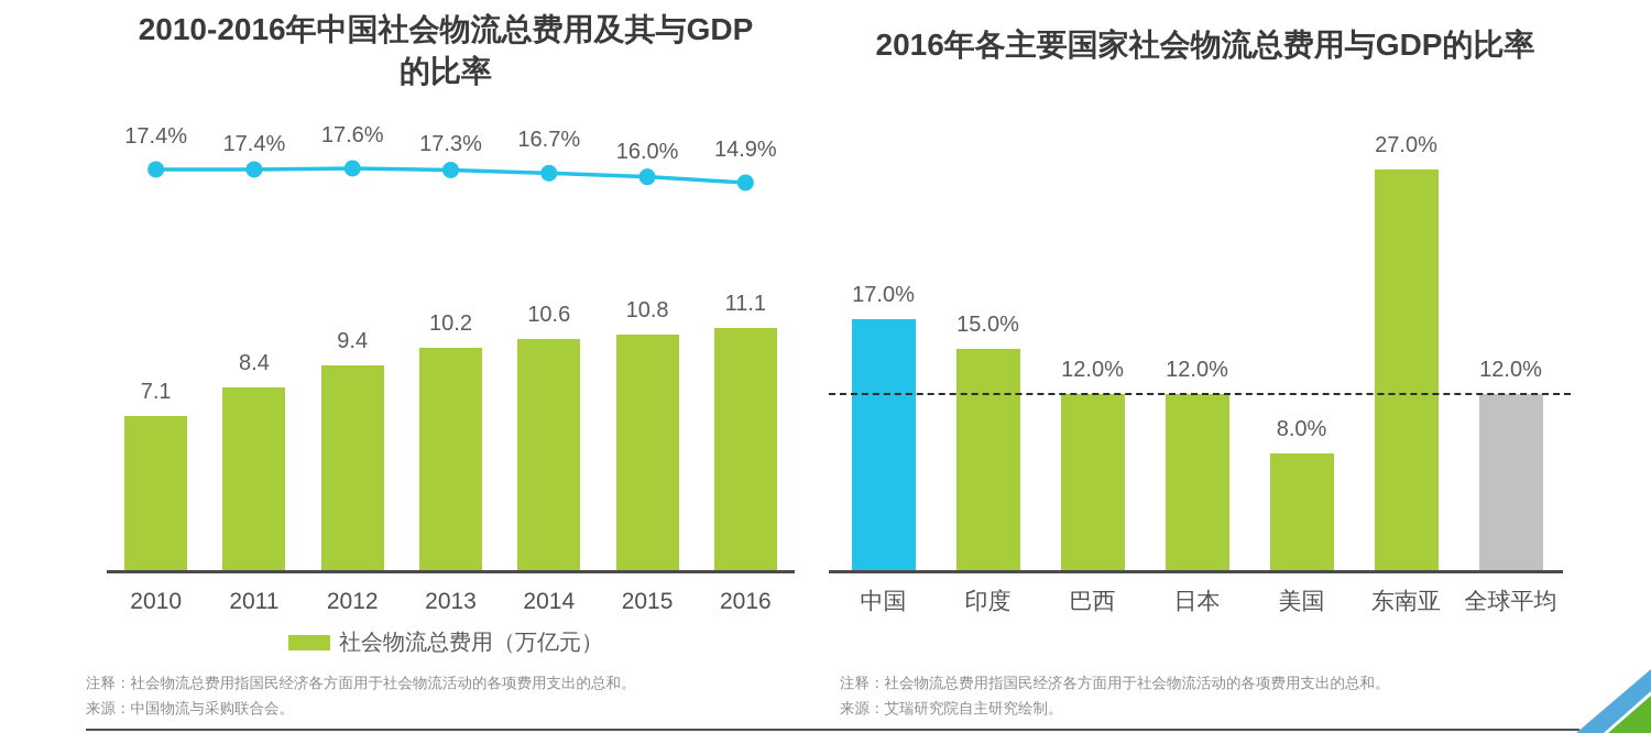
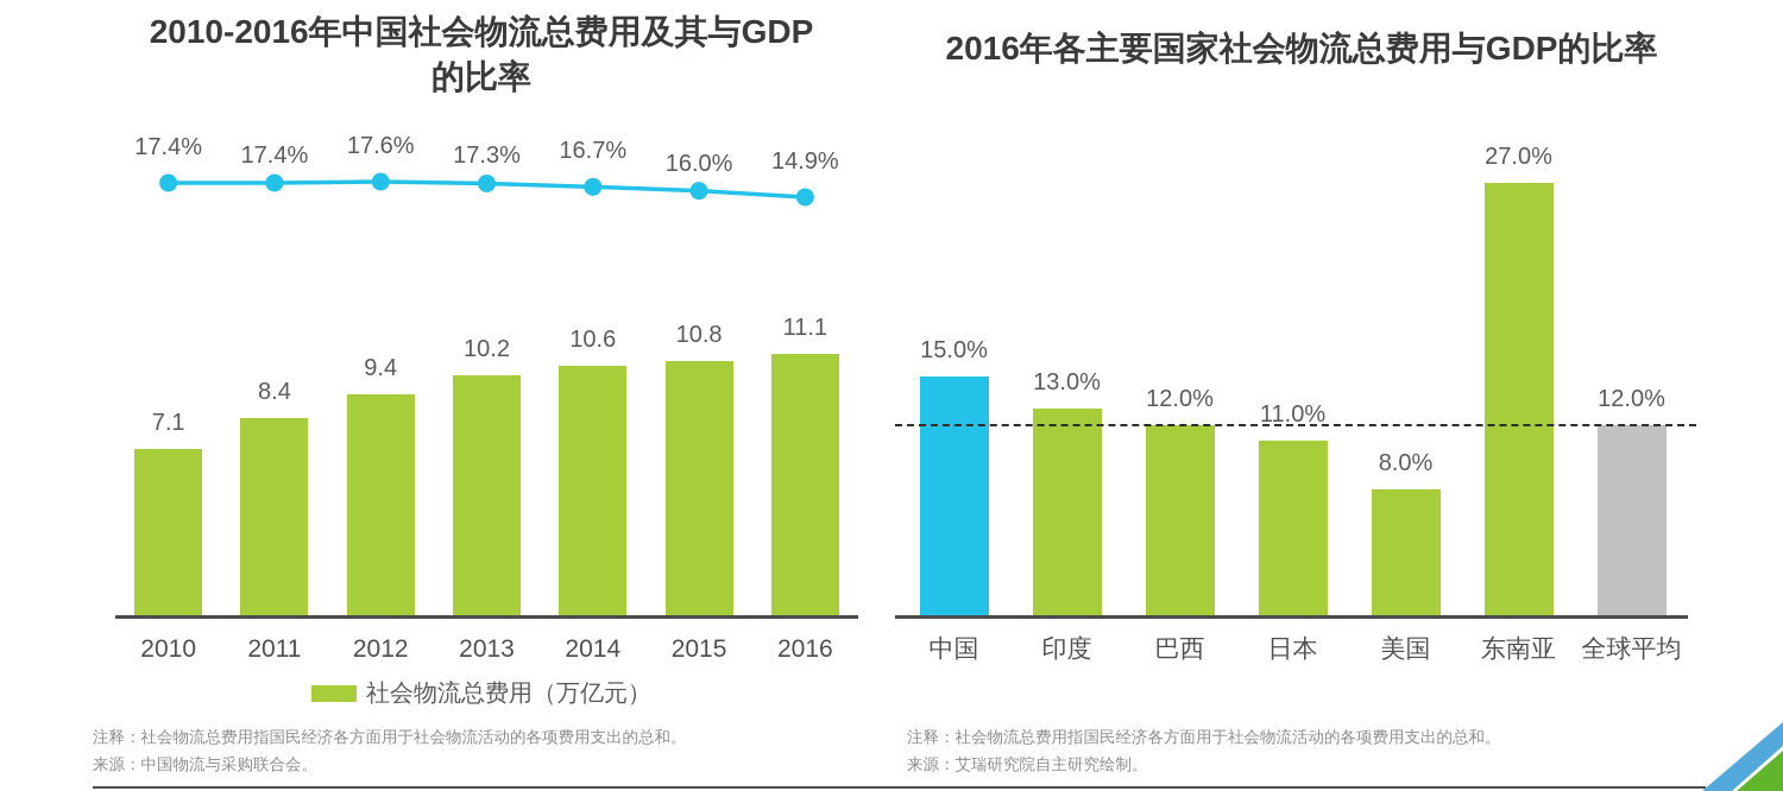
2016年各主要国家社会物流总费用与GDP的比率/中国: 17.0% -> 15.0%
2016年各主要国家社会物流总费用与GDP的比率/印度: 15.0% -> 13.0%
2016年各主要国家社会物流总费用与GDP的比率/日本: 12.0% -> 11.0%
